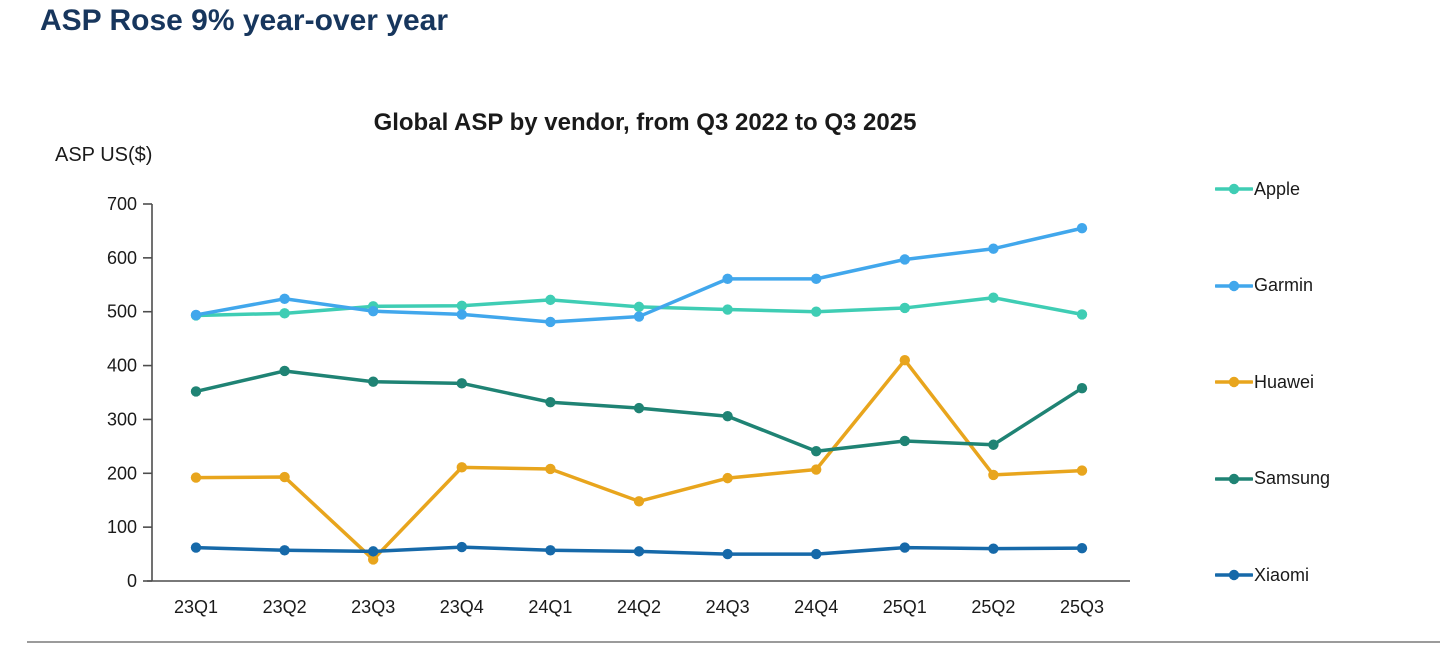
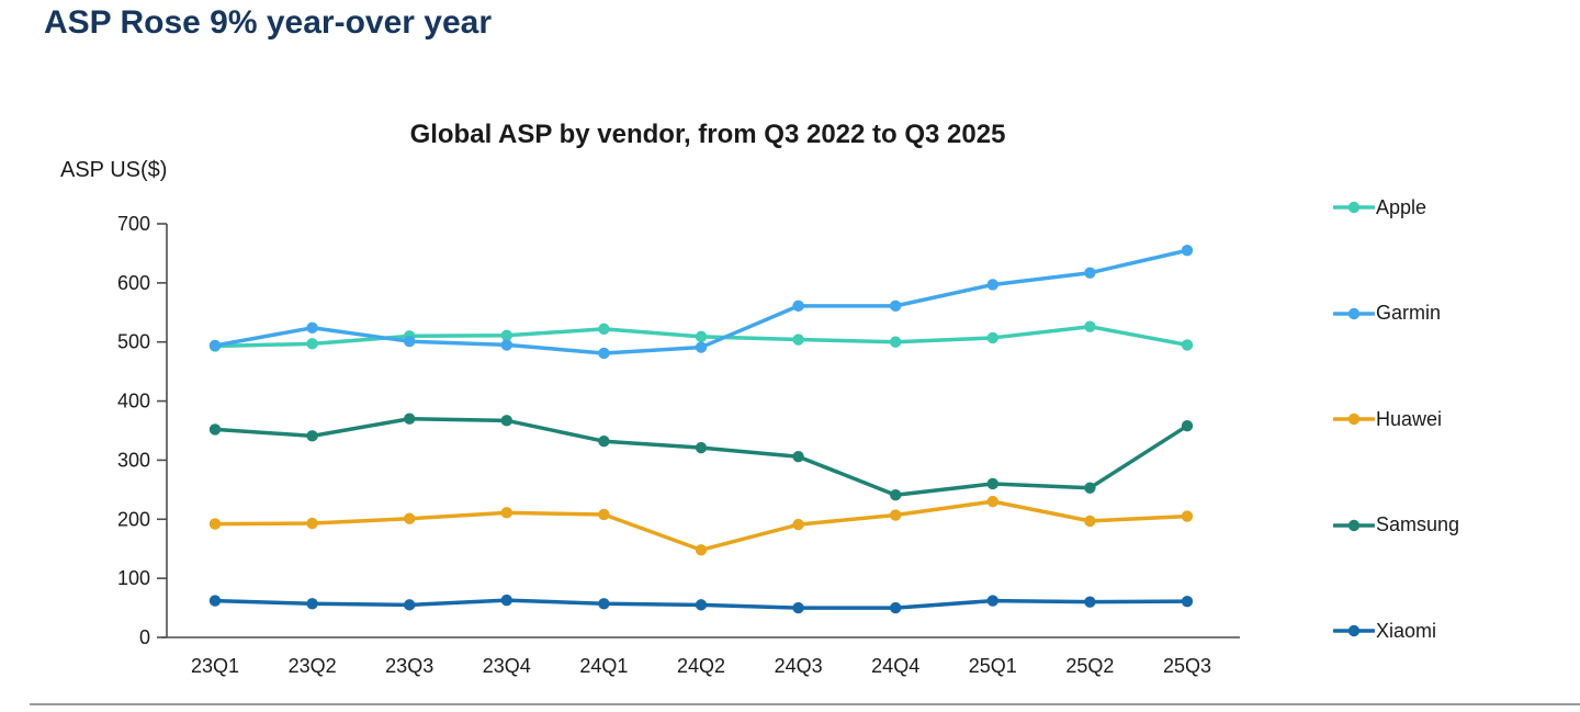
Samsung/23Q2: 390 -> 340
Huawei/23Q3: 40 -> 200
Huawei/25Q1: 410 -> 230
